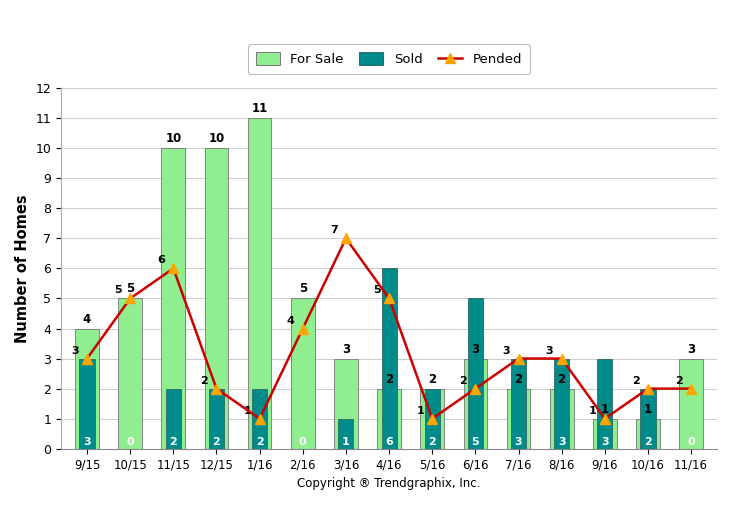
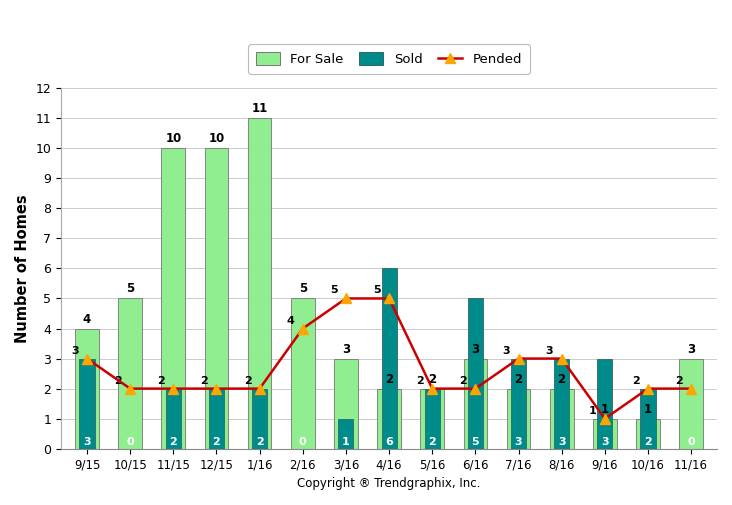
Pended/10/15: 5 -> 2
Pended/11/15: 6 -> 2
Pended/1/16: 1 -> 2
Pended/3/16: 7 -> 5
Pended/5/16: 1 -> 2
